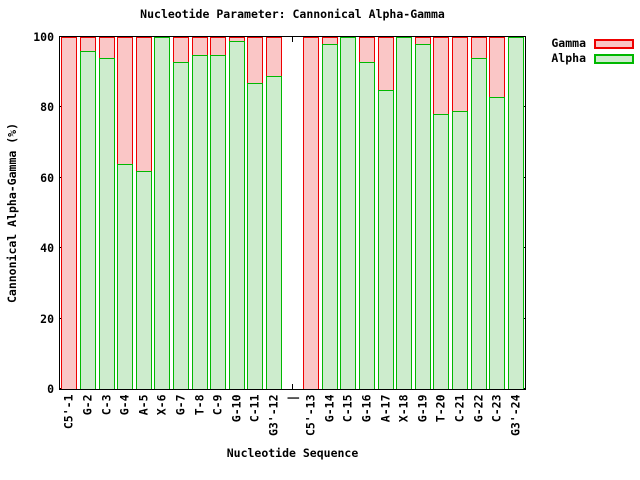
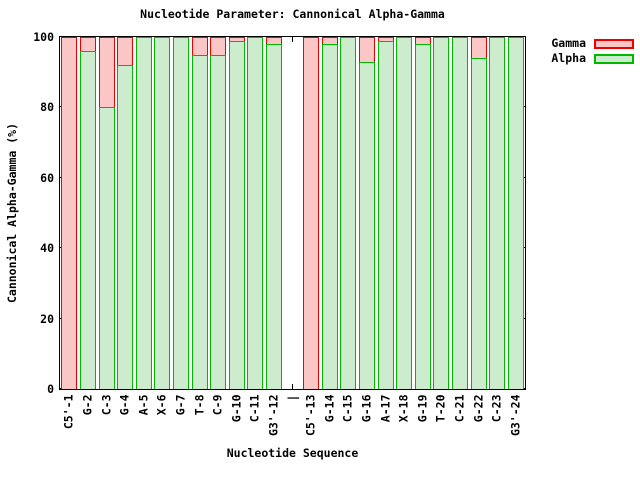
Alpha/C-3: 94 -> 80
Alpha/G-4: 64 -> 92
Alpha/A-5: 62 -> 100
Alpha/G-7: 93 -> 100
Alpha/C-11: 87 -> 100
Alpha/G3'-12: 89 -> 98
Alpha/A-17: 85 -> 99
Alpha/T-20: 78 -> 100
Alpha/C-21: 79 -> 100
Alpha/C-23: 83 -> 100
